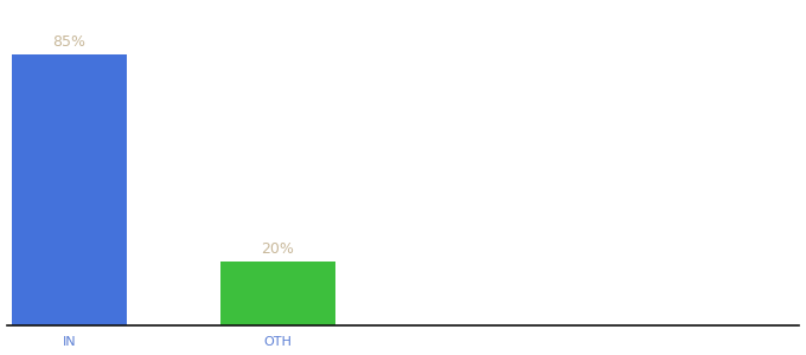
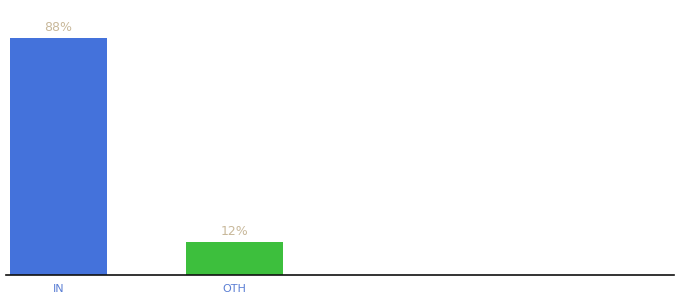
IN: 85% -> 88%
OTH: 20% -> 12%
